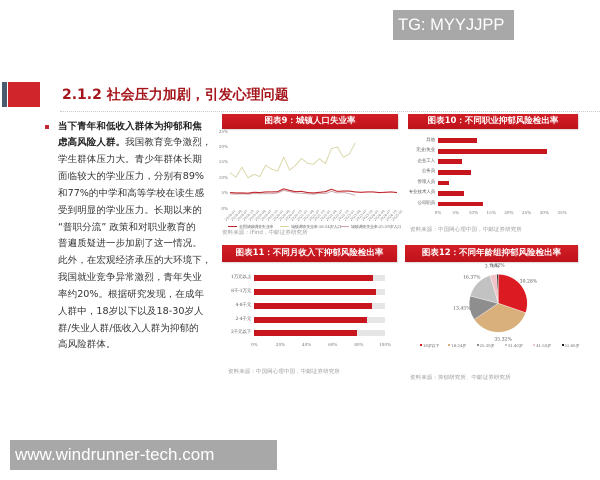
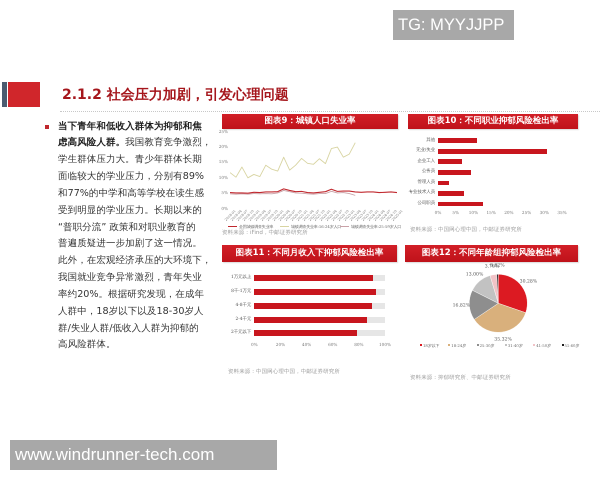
图表12：不同年龄组抑郁风险检出率/25-30岁: 13.45% -> 16.82%
图表12：不同年龄组抑郁风险检出率/31-40岁: 16.37% -> 13.00%
